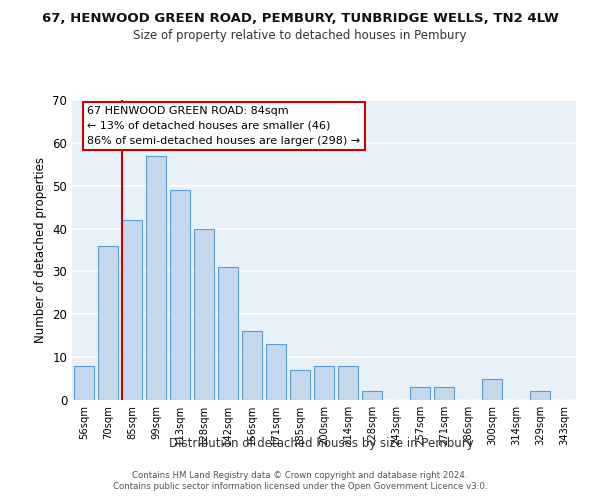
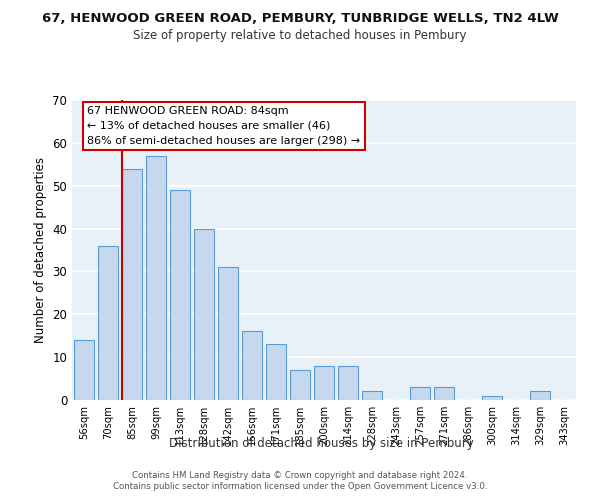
56sqm: 8 -> 14
85sqm: 42 -> 54
300sqm: 5 -> 1
